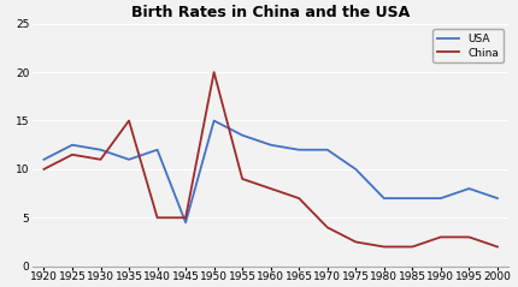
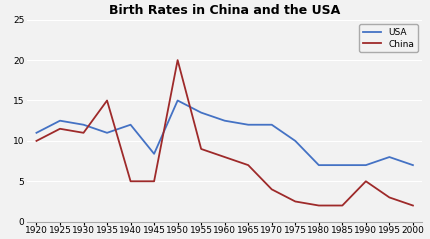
USA/1945: 4.5 -> 8.4
China/1990: 3.0 -> 5.0
